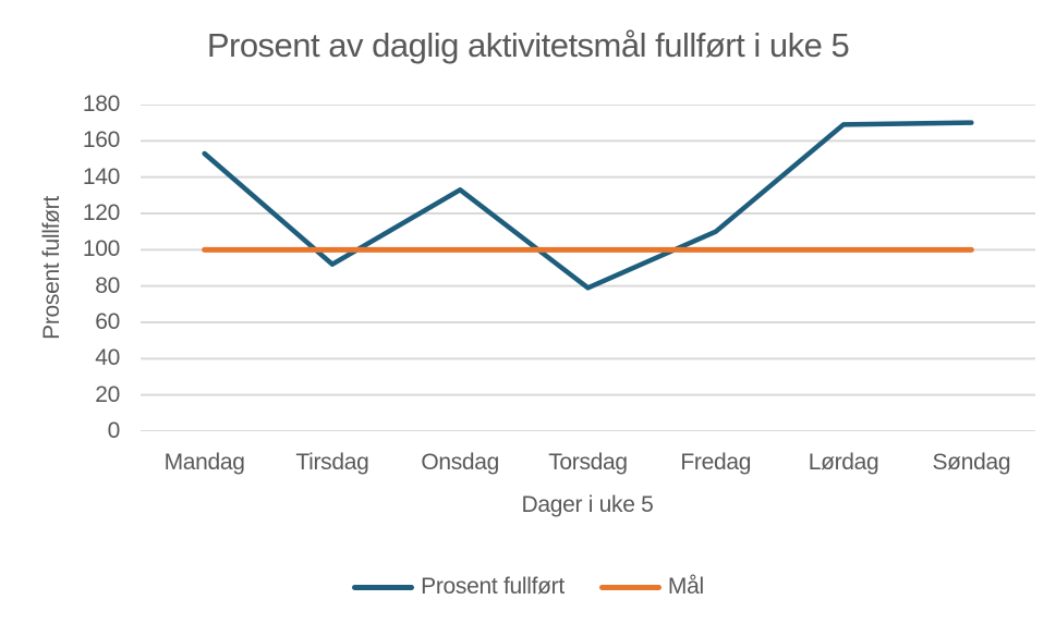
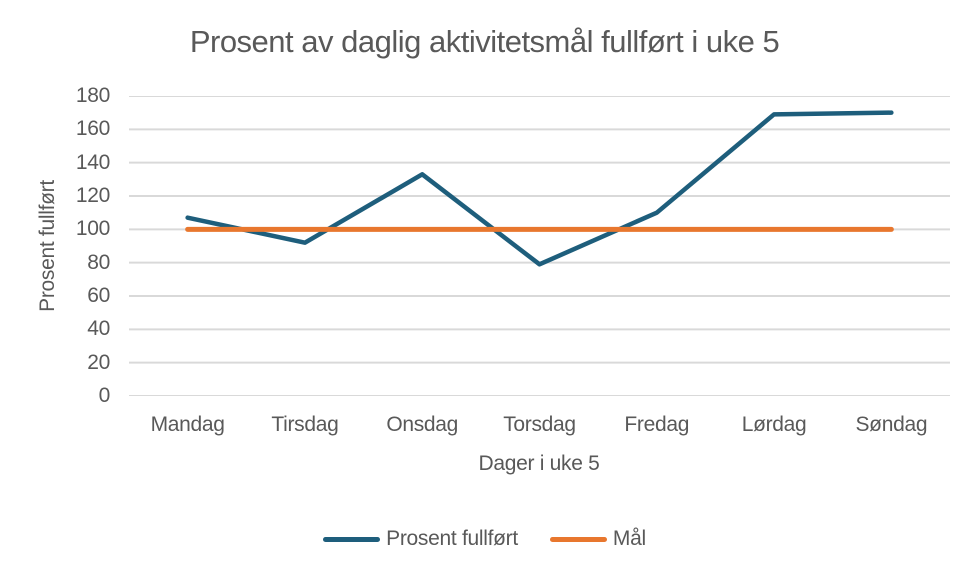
Prosent fullført/Mandag: 153 -> 107
